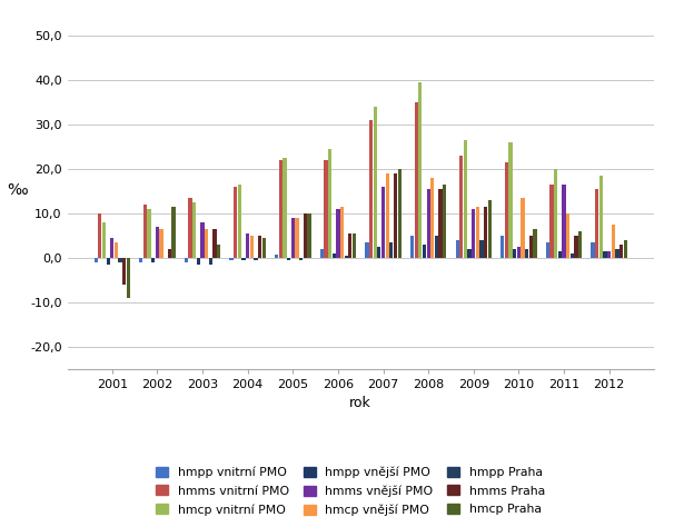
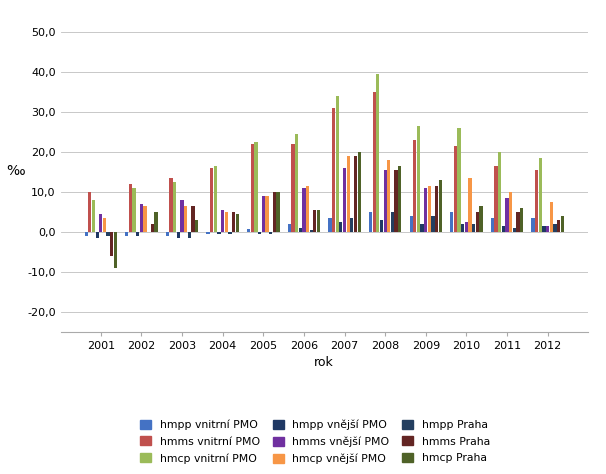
hmcp Praha/2002: 11,5 -> 5,0
hmms vnější PMO/2011: 16,5 -> 8,5
